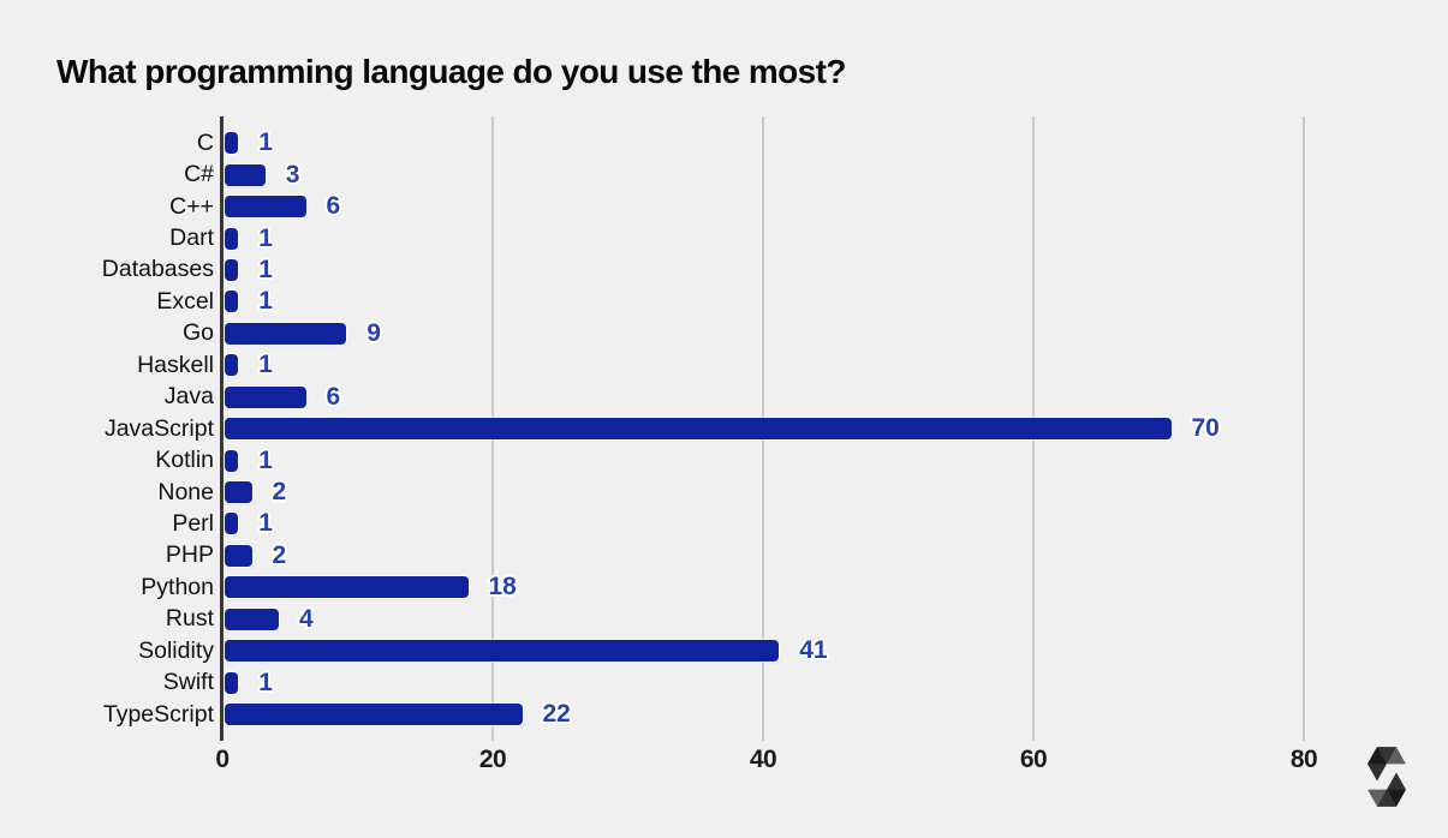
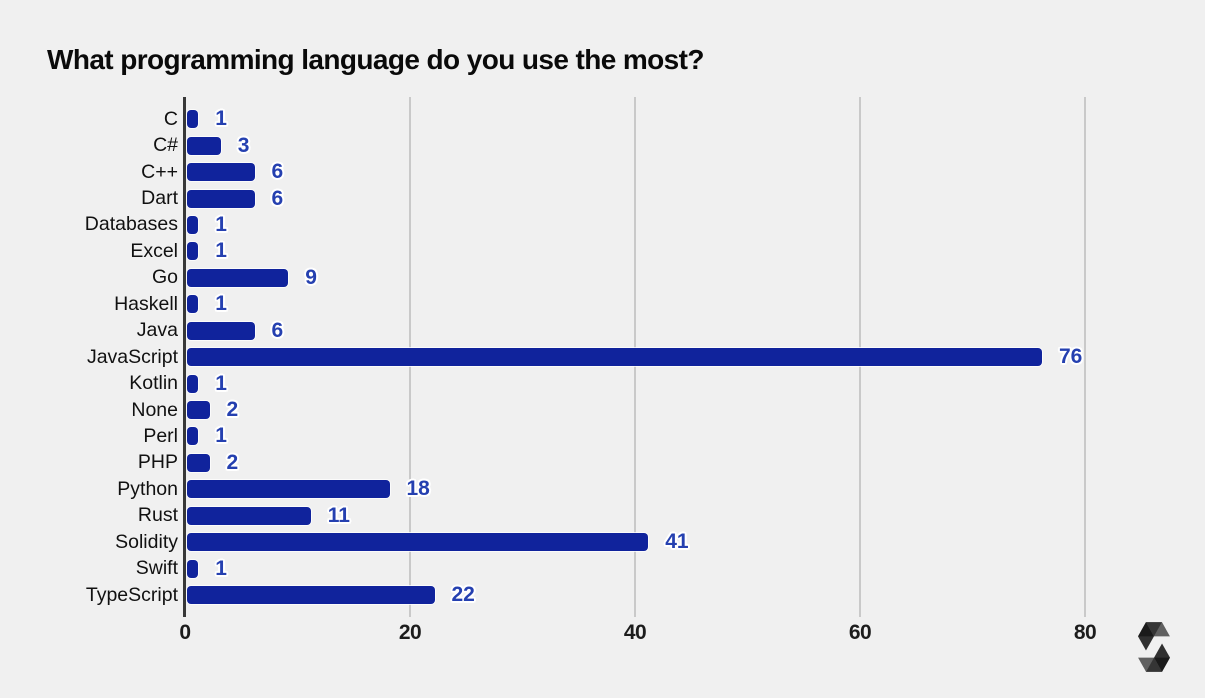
Dart: 1 -> 6
JavaScript: 70 -> 76
Rust: 4 -> 11
